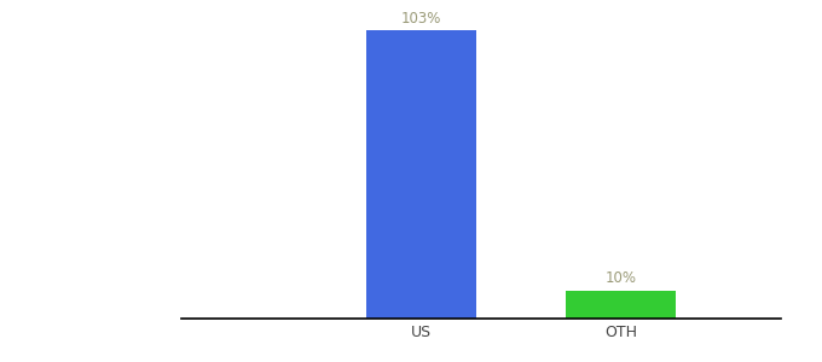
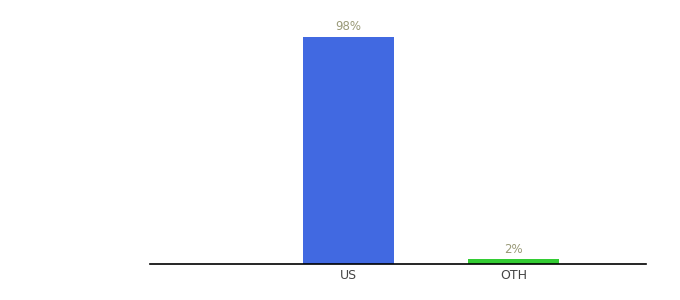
US: 103% -> 98%
OTH: 10% -> 2%
